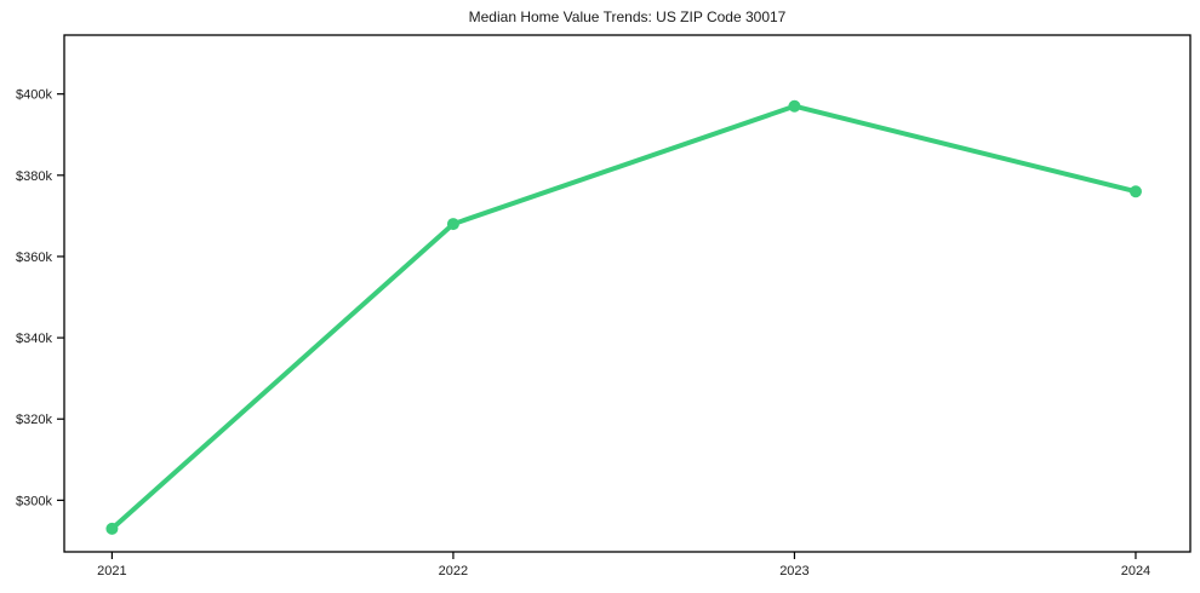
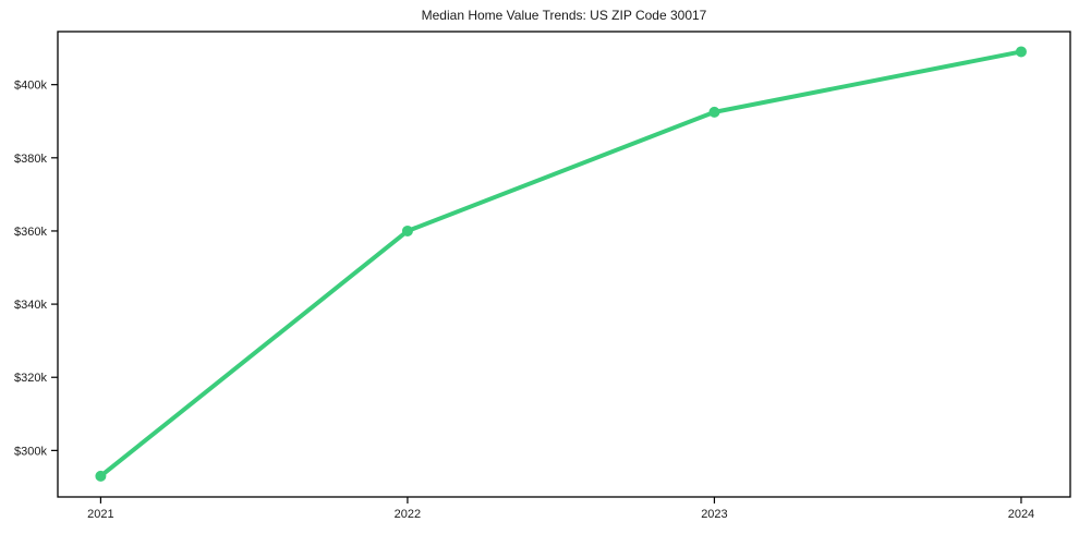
2022: $368k -> $360k
2023: $397k -> $392k
2024: $376k -> $409k
